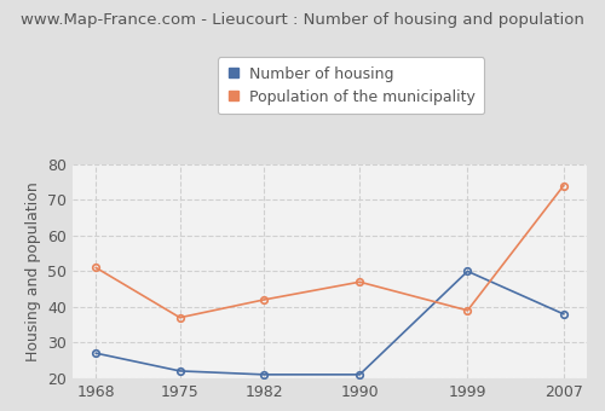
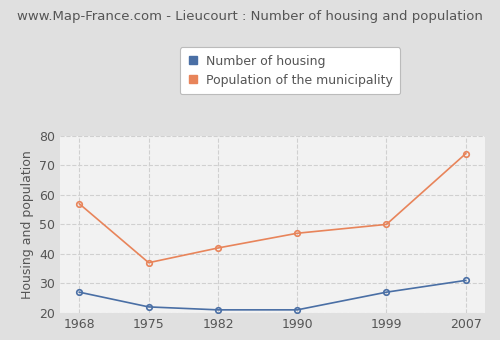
Population of the municipality/1968: 51 -> 57
Number of housing/1999: 50 -> 27
Population of the municipality/1999: 39 -> 50
Number of housing/2007: 38 -> 31
